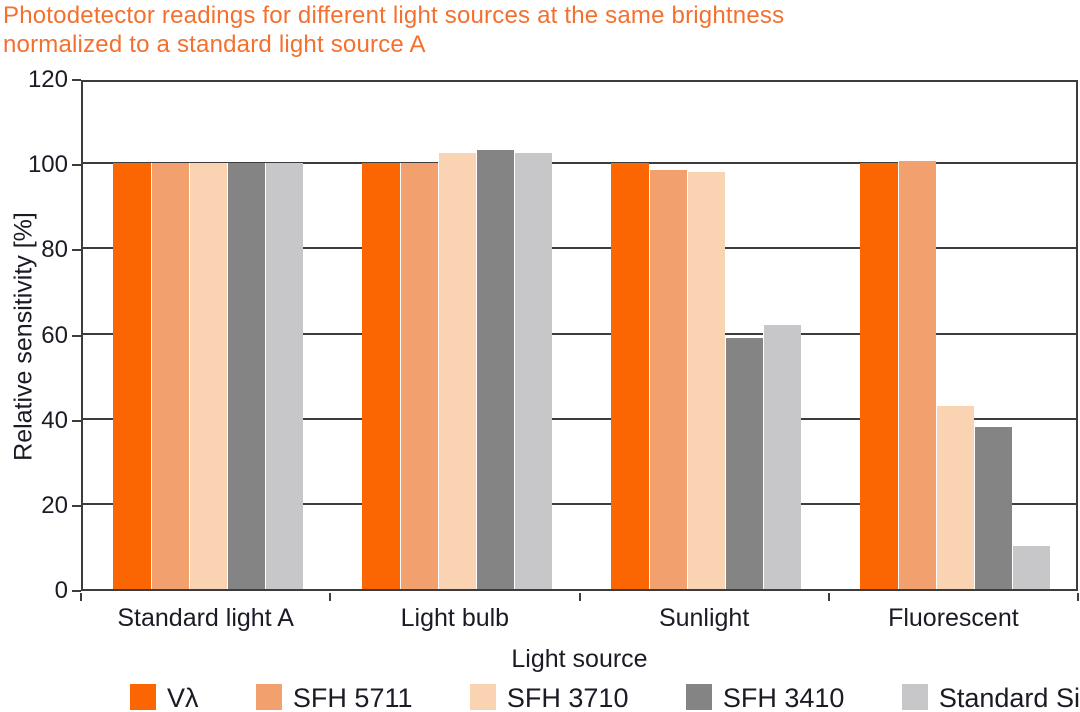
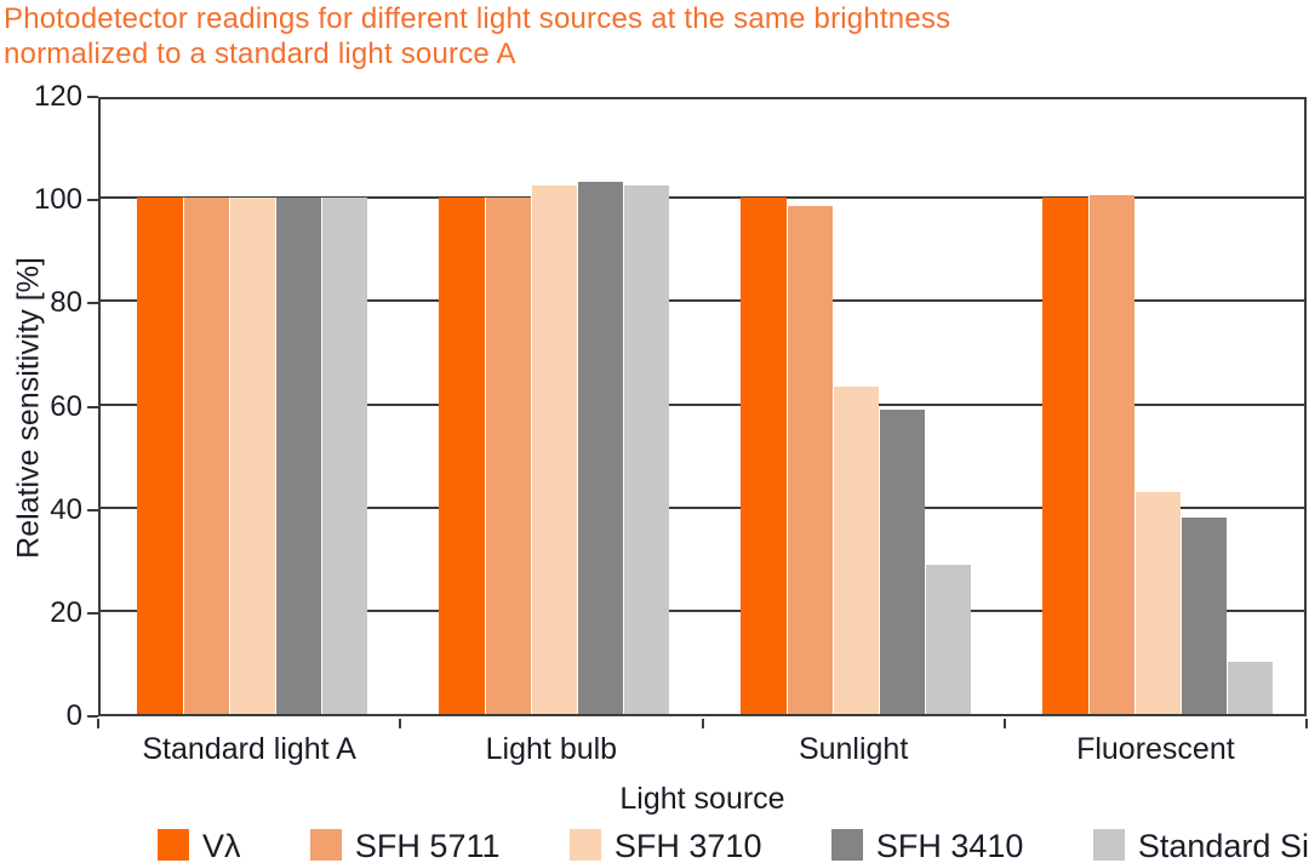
SFH 3710/Sunlight: 98 -> 64
Standard Si/Sunlight: 62 -> 29
